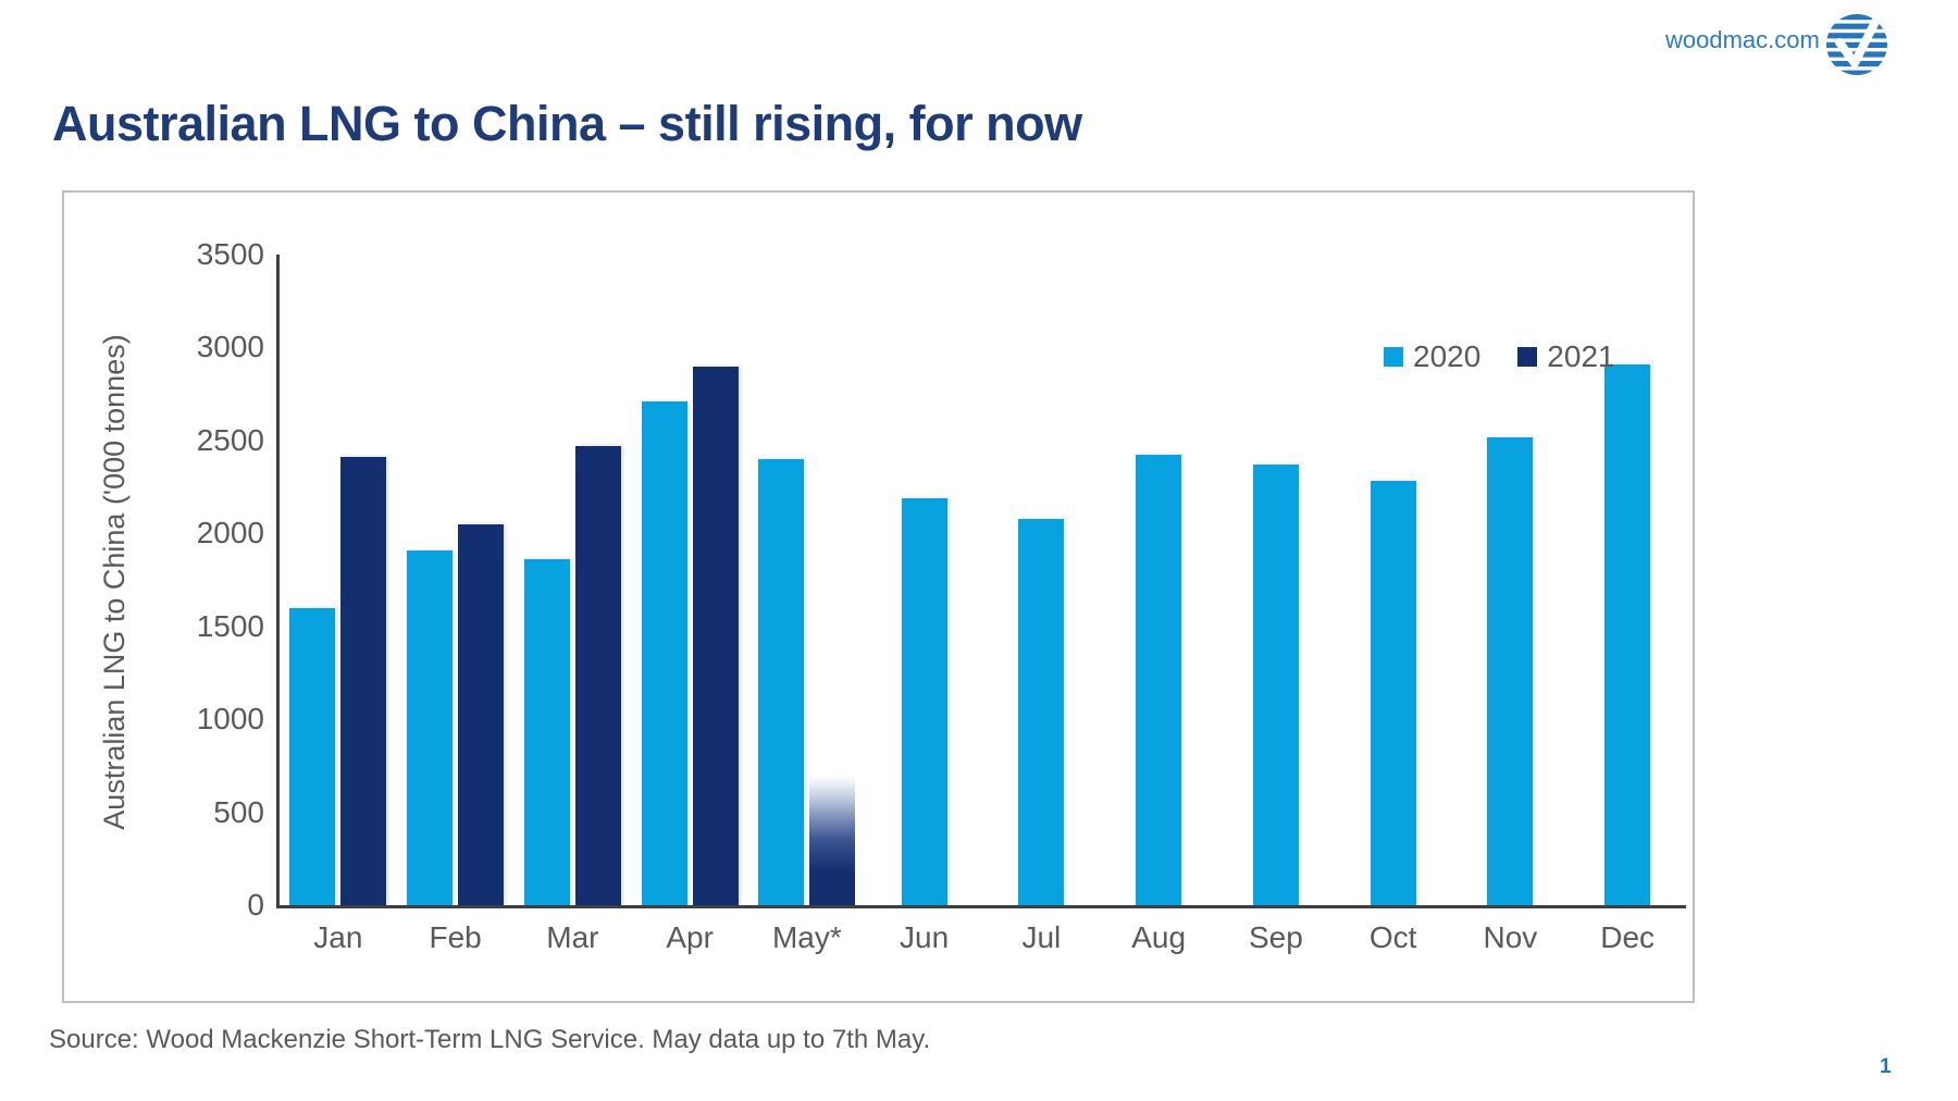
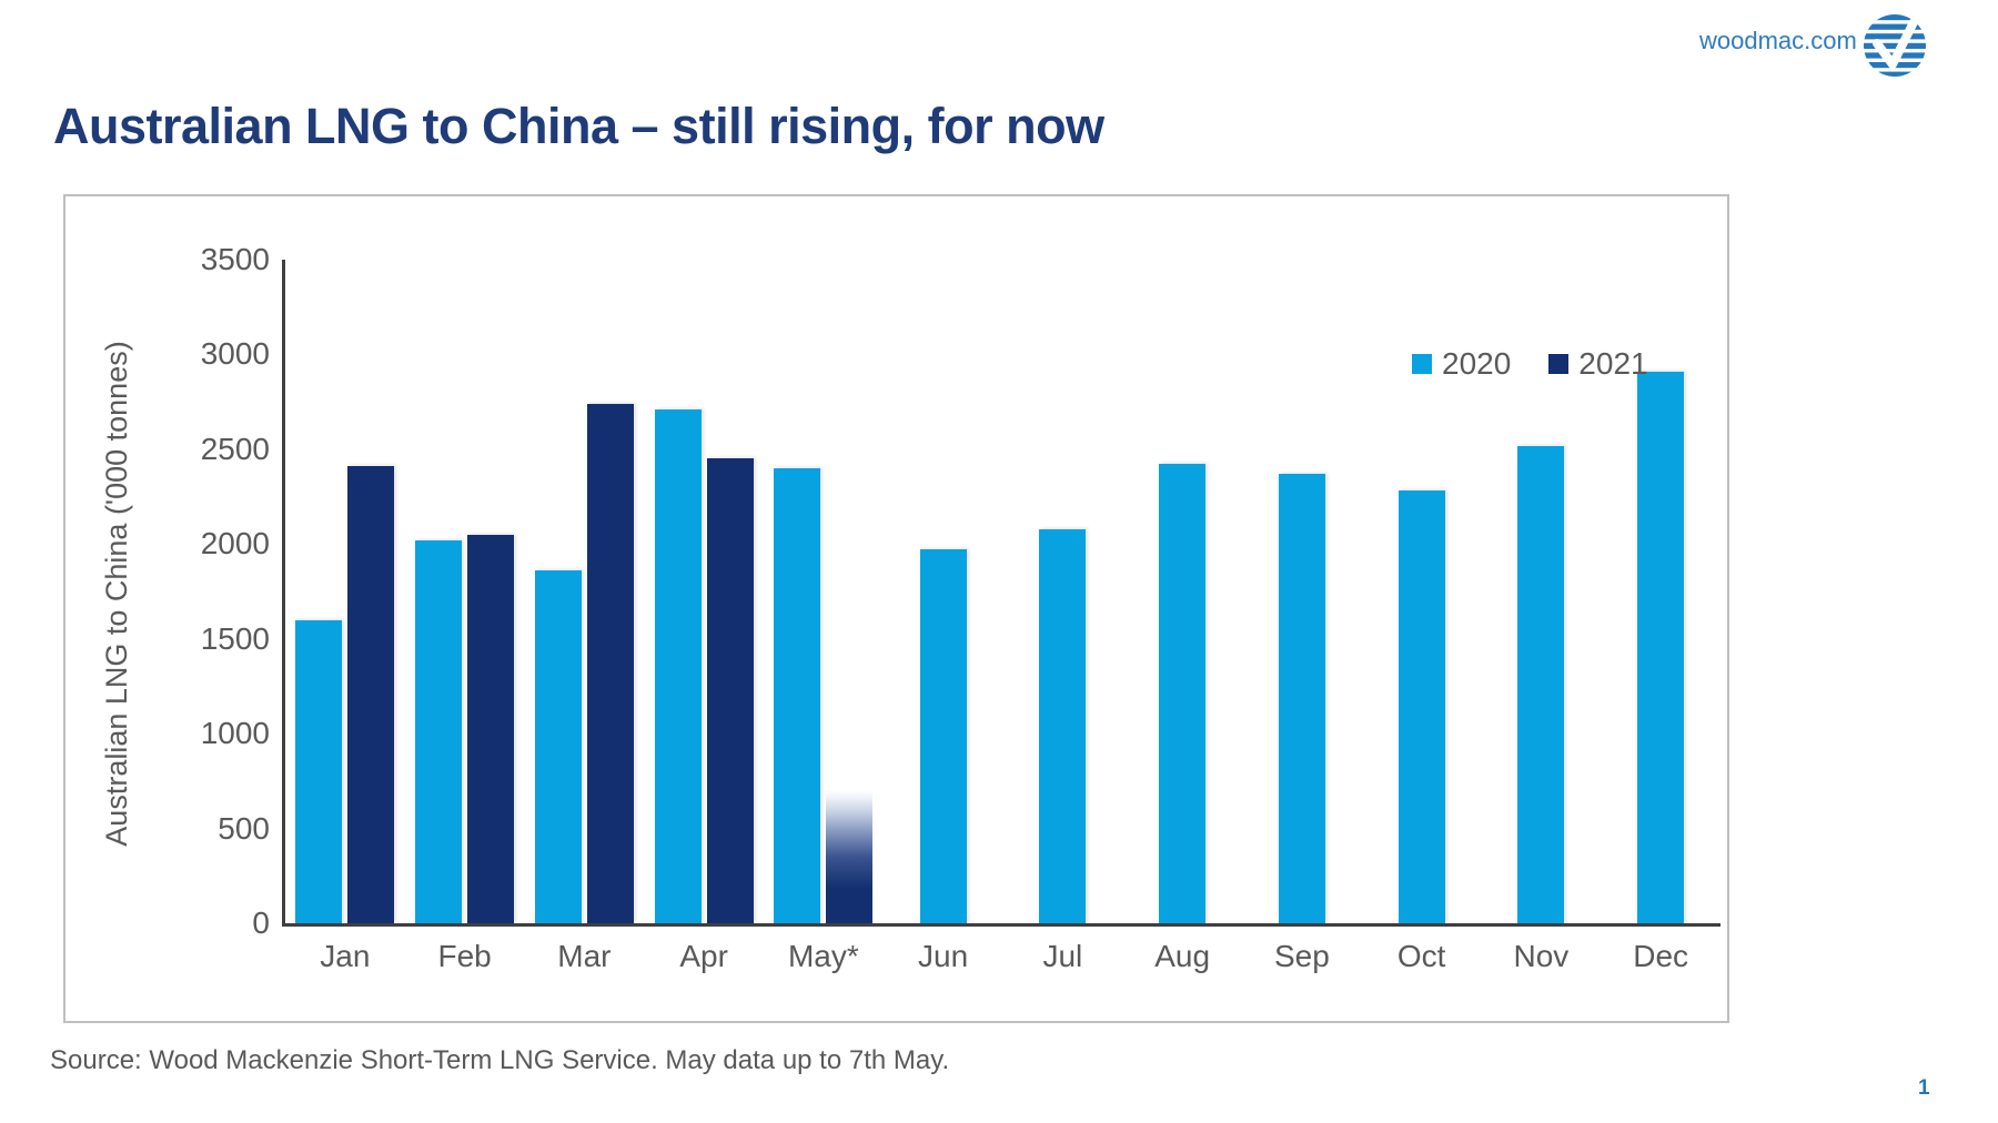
2020/Feb: 1910 -> 2020
2021/Mar: 2470 -> 2740
2021/Apr: 2900 -> 2450
2020/Jun: 2190 -> 1970
